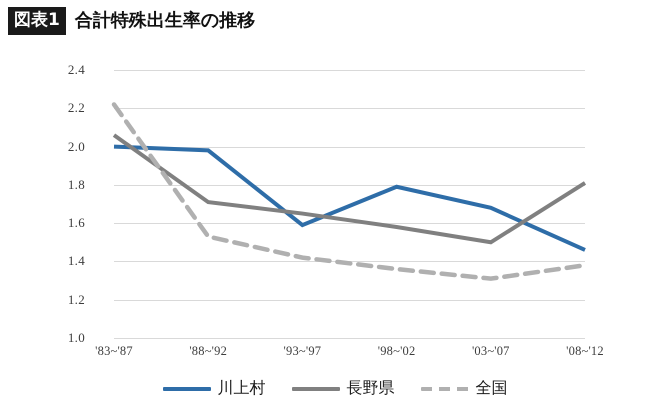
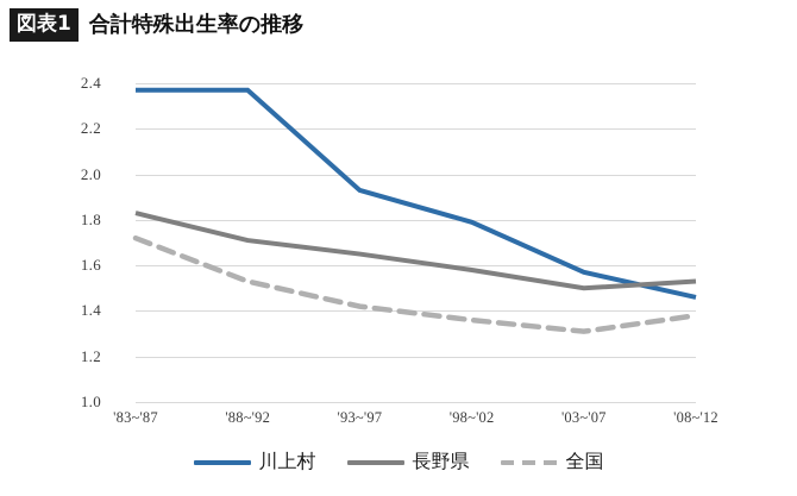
川上村/'83~'87: 2.00 -> 2.37
長野県/'83~'87: 2.06 -> 1.83
全国/'83~'87: 2.22 -> 1.72
川上村/'88~'92: 1.98 -> 2.37
川上村/'93~'97: 1.59 -> 1.93
川上村/'03~'07: 1.68 -> 1.57
長野県/'08~'12: 1.81 -> 1.53
